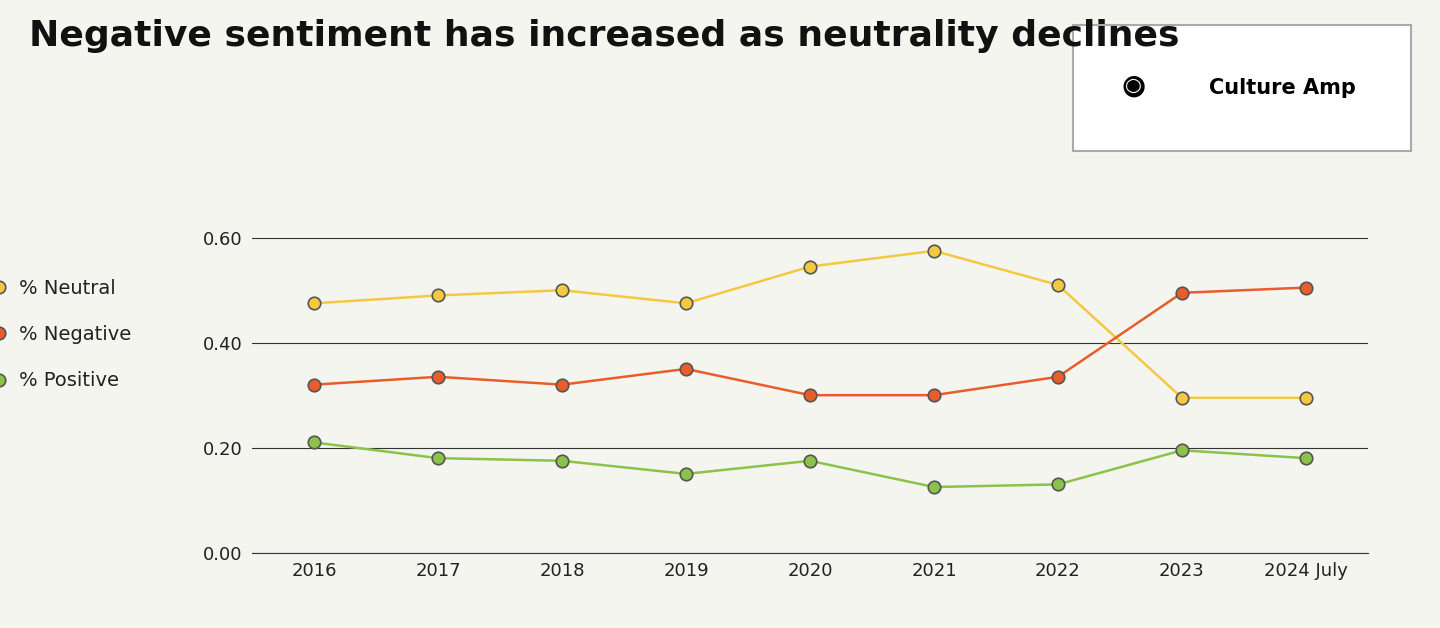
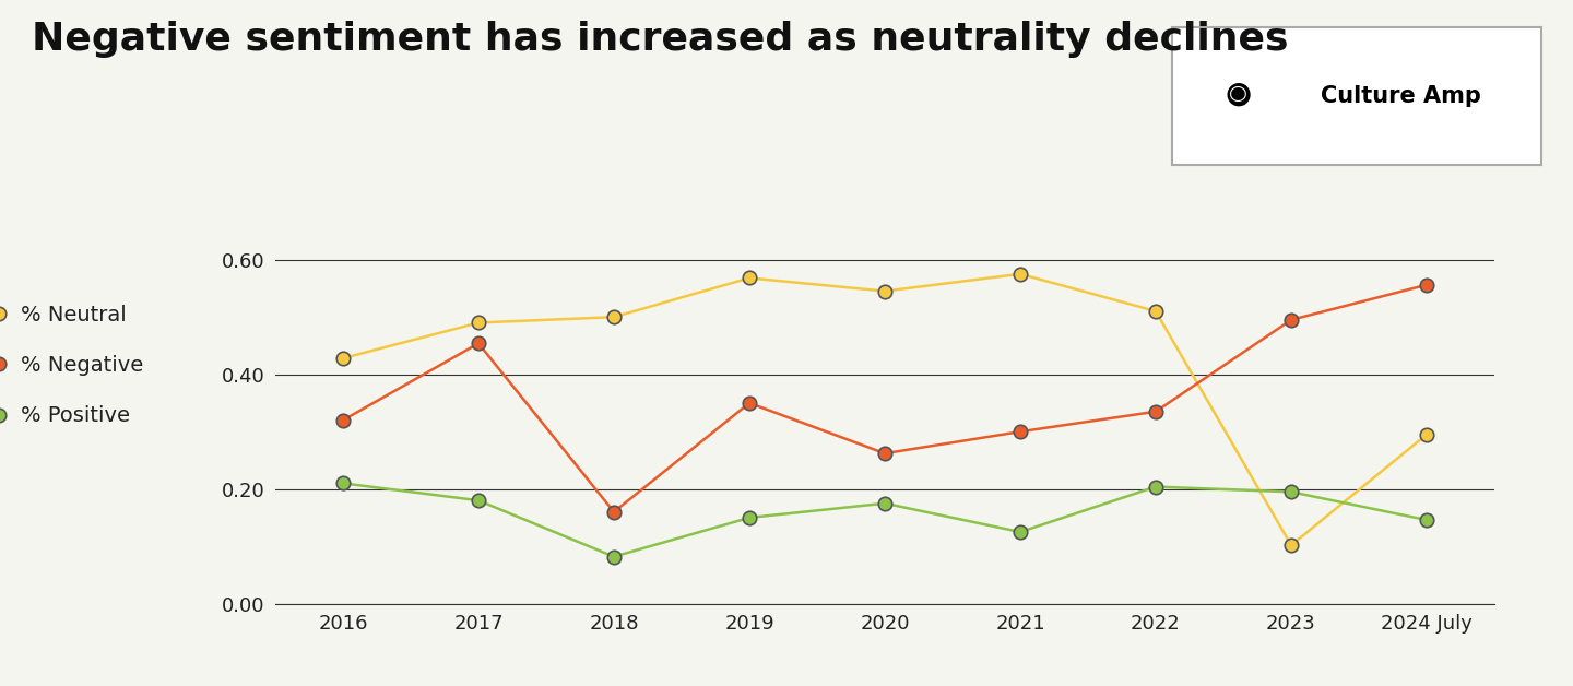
% Neutral/2016: 0.475 -> 0.428
% Negative/2017: 0.335 -> 0.454
% Negative/2018: 0.320 -> 0.160
% Positive/2018: 0.175 -> 0.082
% Neutral/2019: 0.475 -> 0.568
% Negative/2020: 0.300 -> 0.262
% Positive/2022: 0.130 -> 0.204
% Neutral/2023: 0.295 -> 0.102
% Negative/2024 July: 0.505 -> 0.556
% Positive/2024 July: 0.180 -> 0.146
